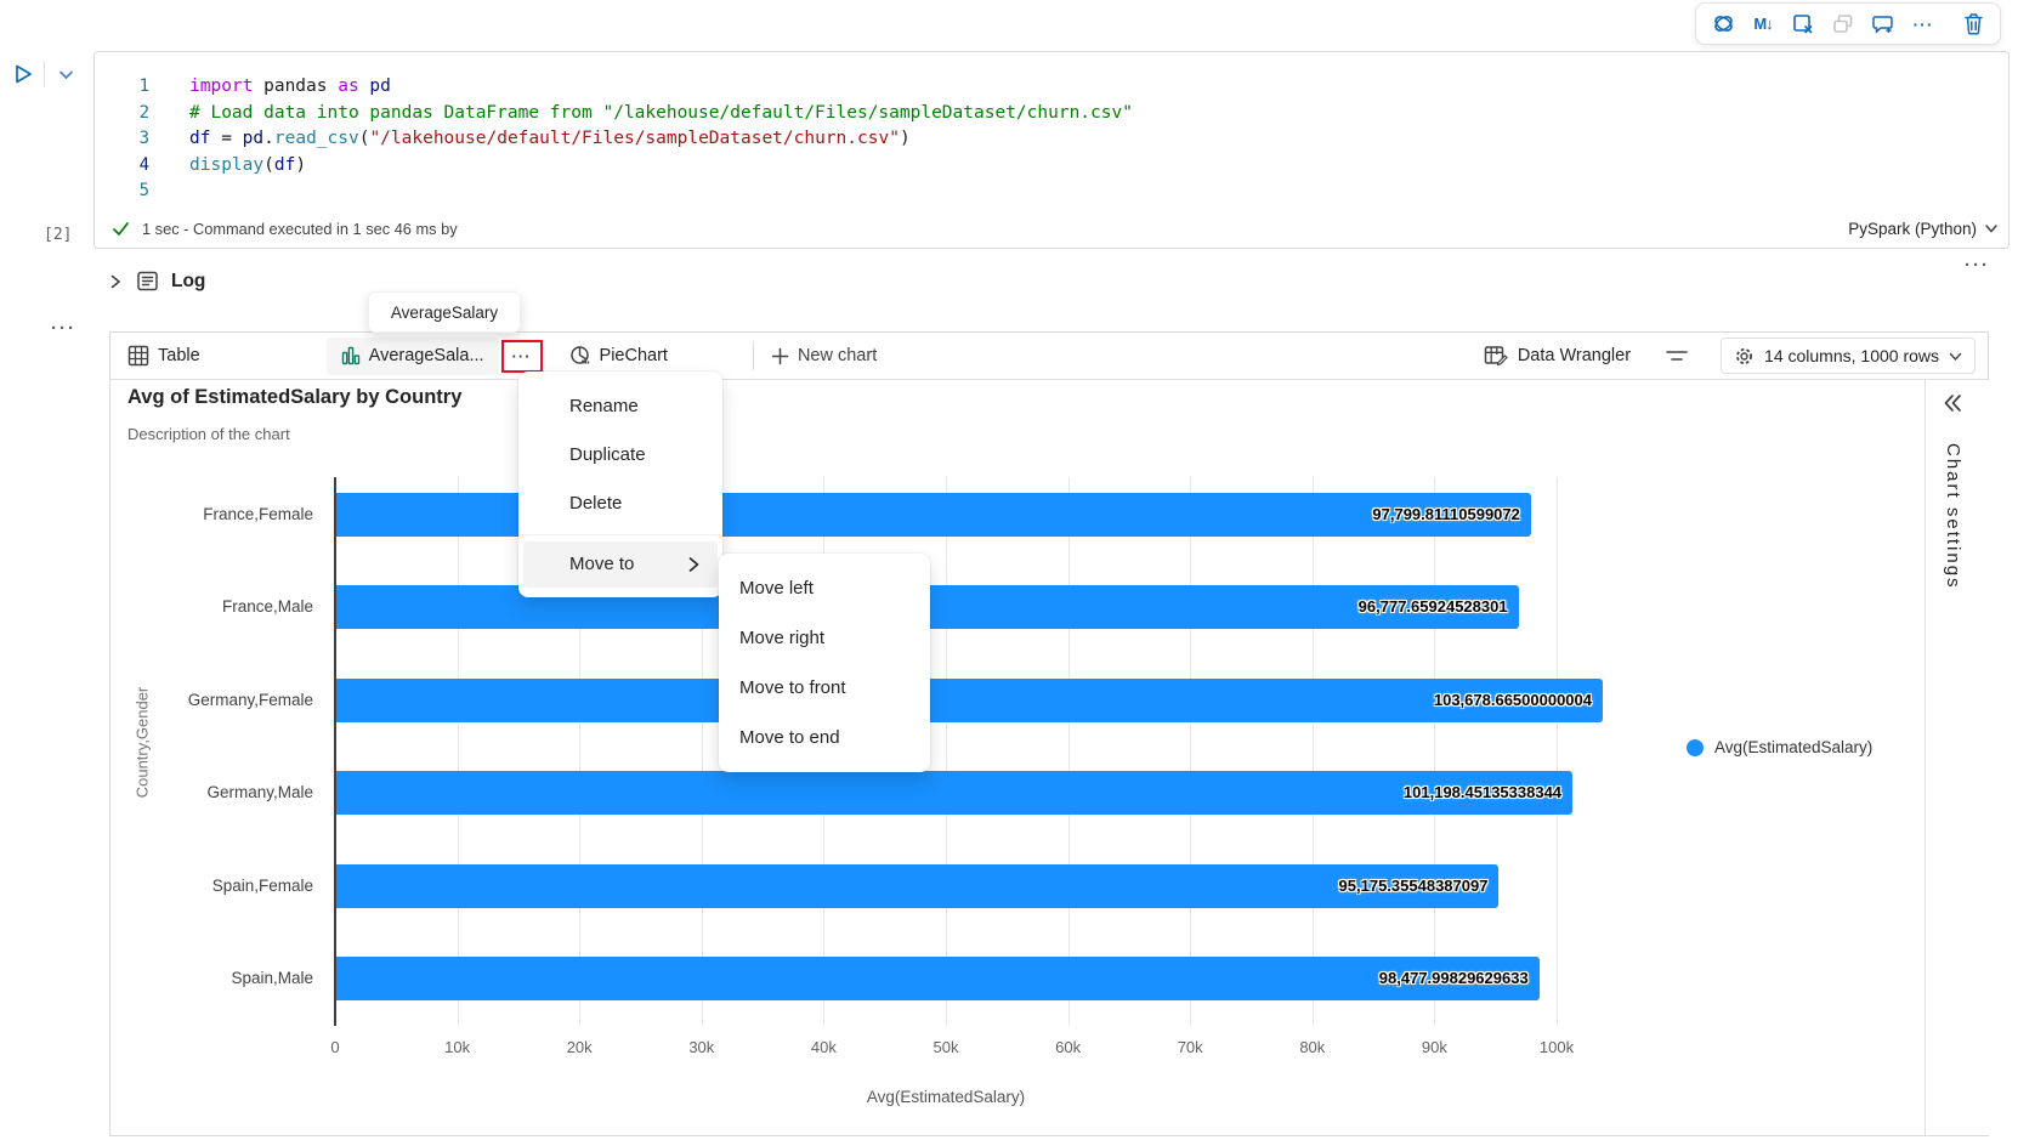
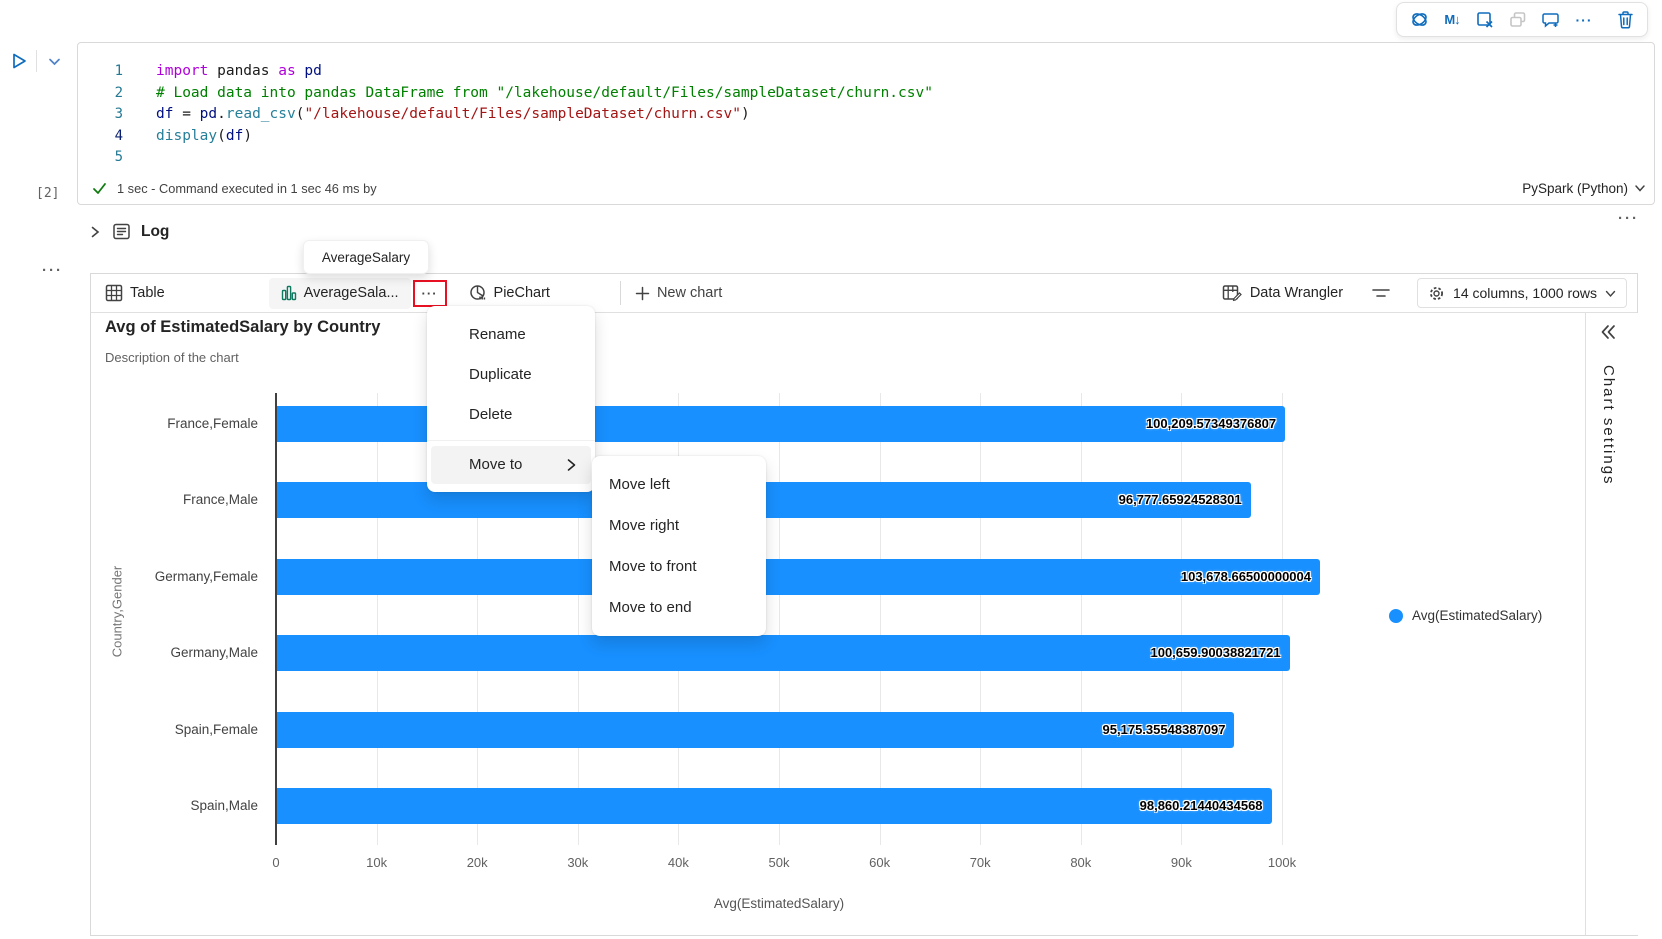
France,Female: 97,799.81110599072 -> 100,209.57349376807
Germany,Male: 101,198.45135338344 -> 100,659.90038821721
Spain,Male: 98,477.99829629633 -> 98,860.21440434568
